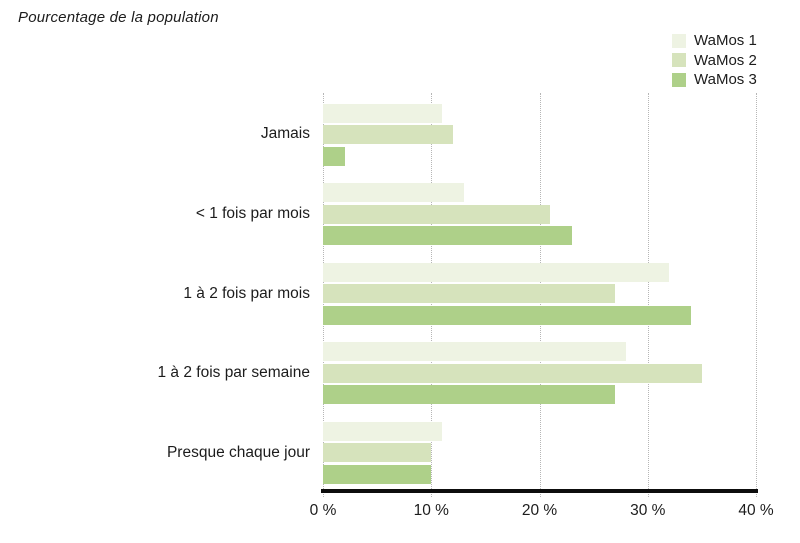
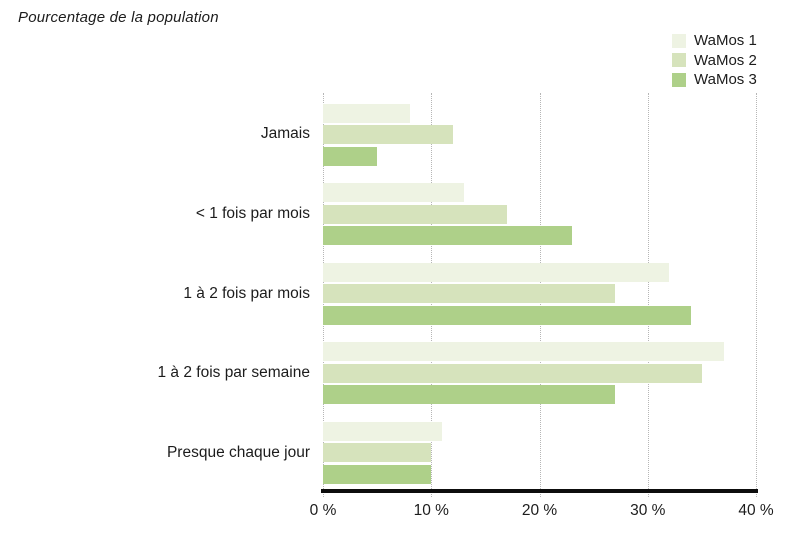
WaMos 1/Jamais: 11% -> 8%
WaMos 3/Jamais: 2% -> 5%
WaMos 2/< 1 fois par mois: 21% -> 17%
WaMos 1/1 à 2 fois par semaine: 28% -> 37%
